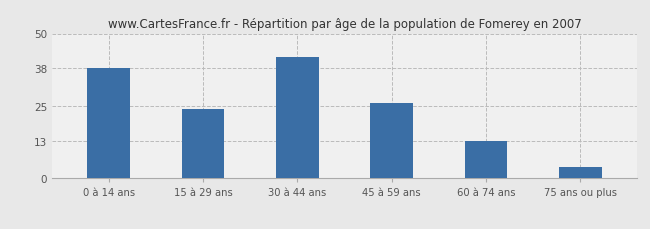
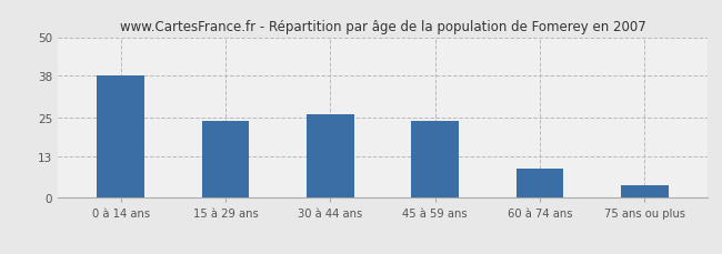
30 à 44 ans: 42 -> 26
45 à 59 ans: 26 -> 24
60 à 74 ans: 13 -> 9
